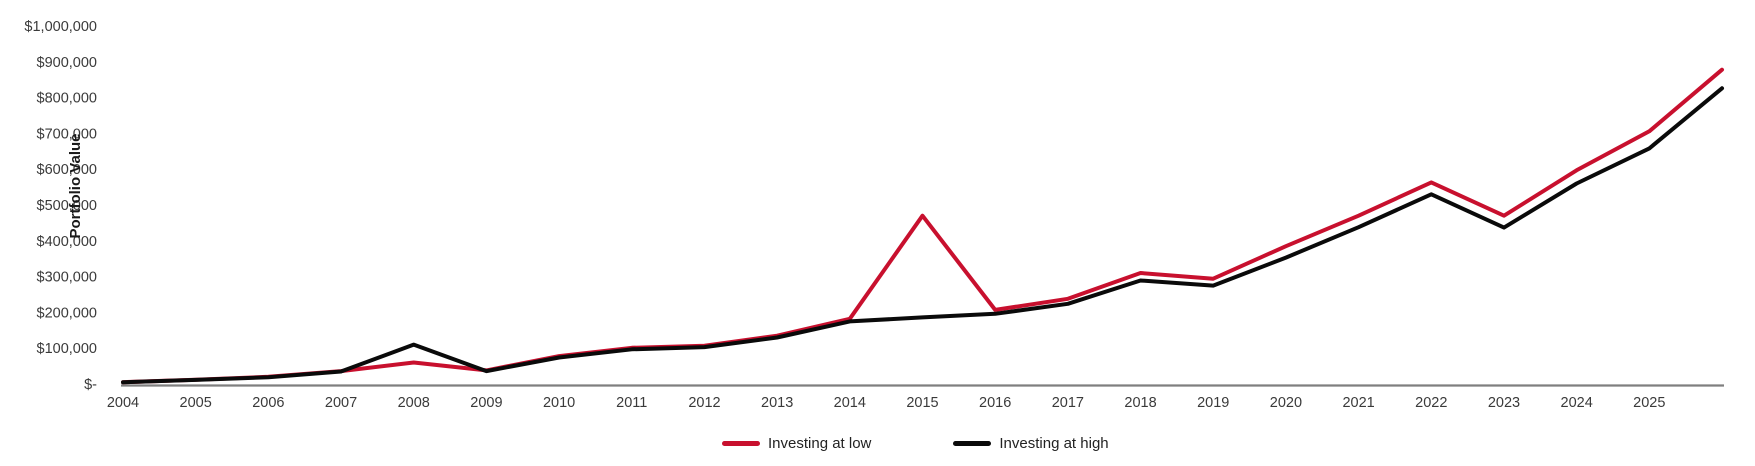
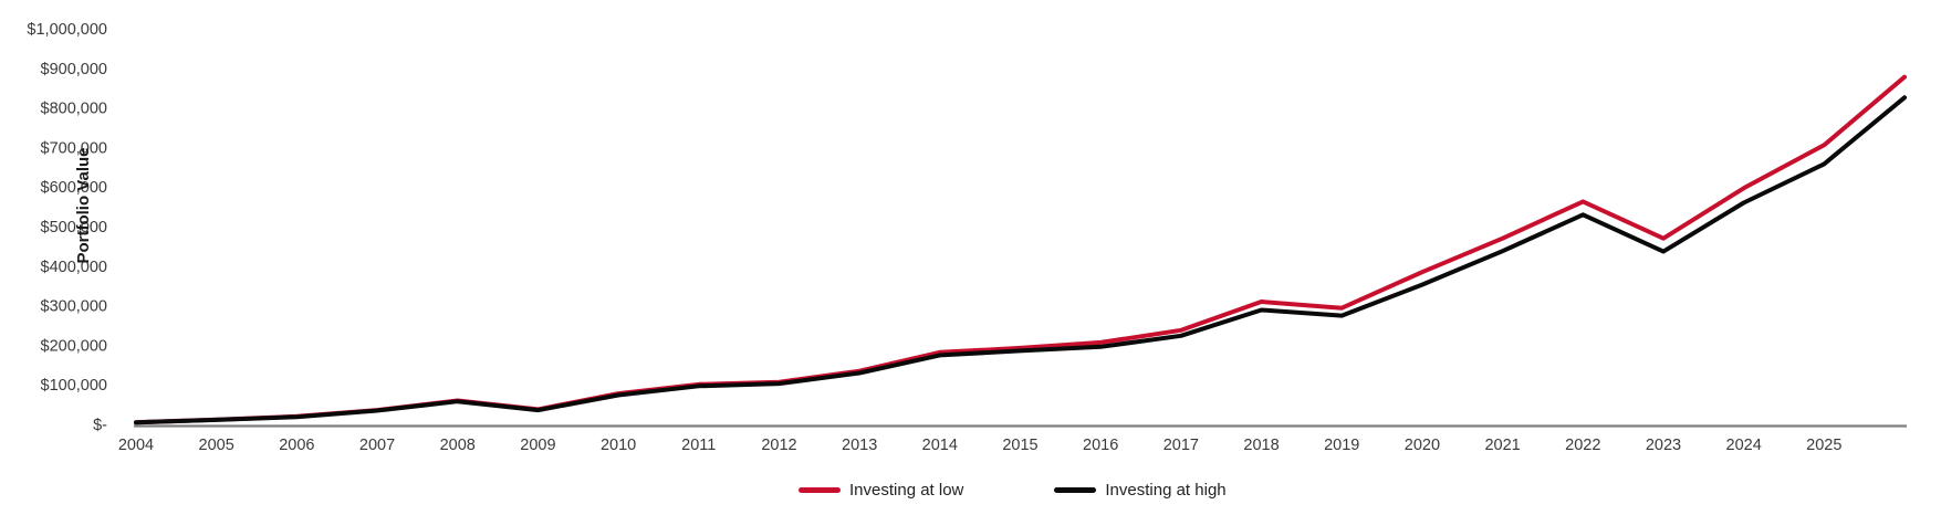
Investing at high/2008: $110000 -> $60000
Investing at low/2015: $470000 -> $190000
